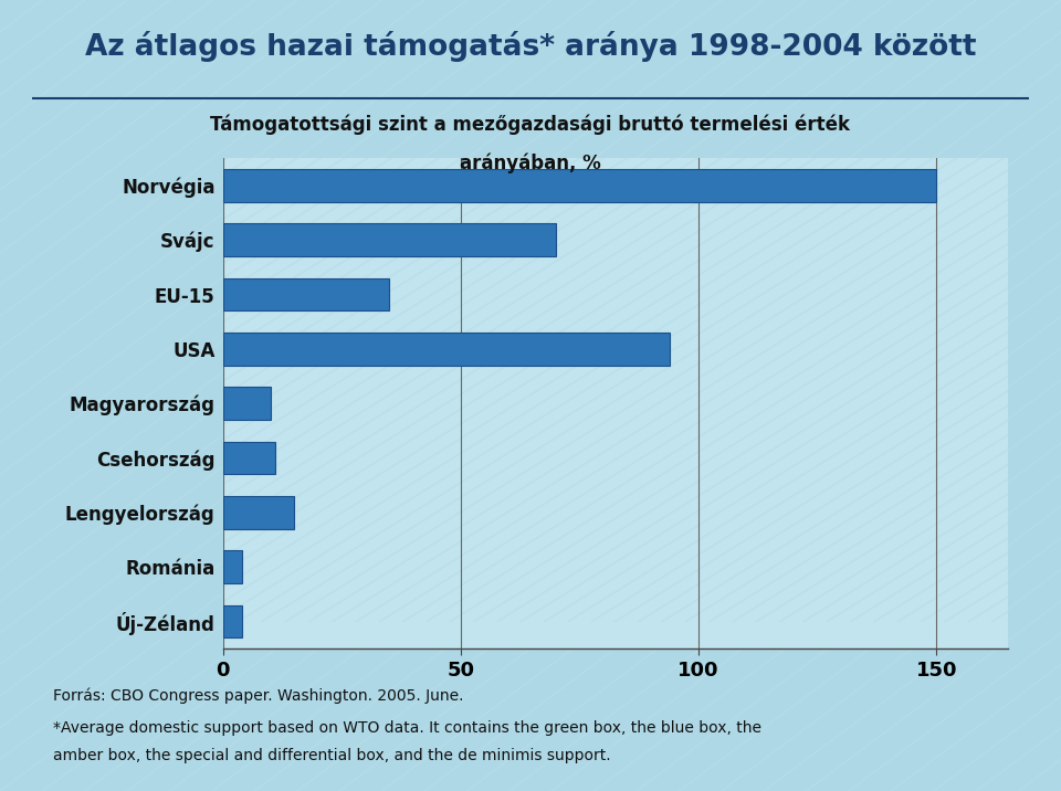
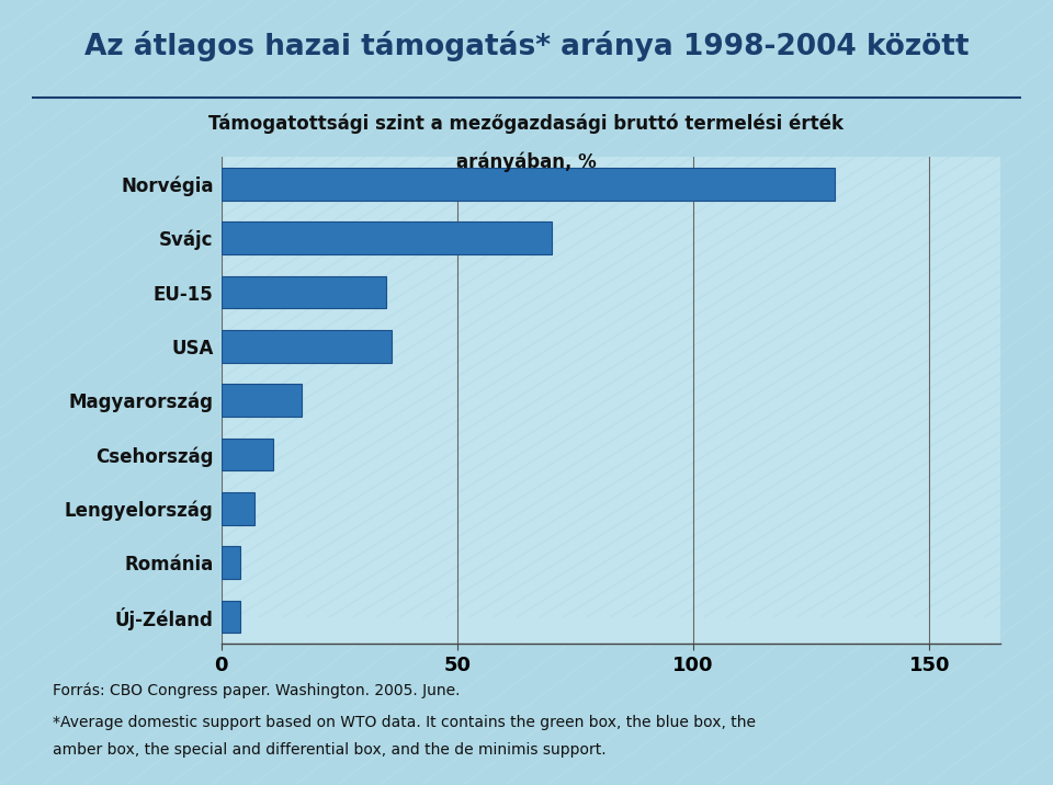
Norvégia: 150 -> 130
USA: 94 -> 36
Magyarország: 10 -> 17
Lengyelország: 15 -> 7
